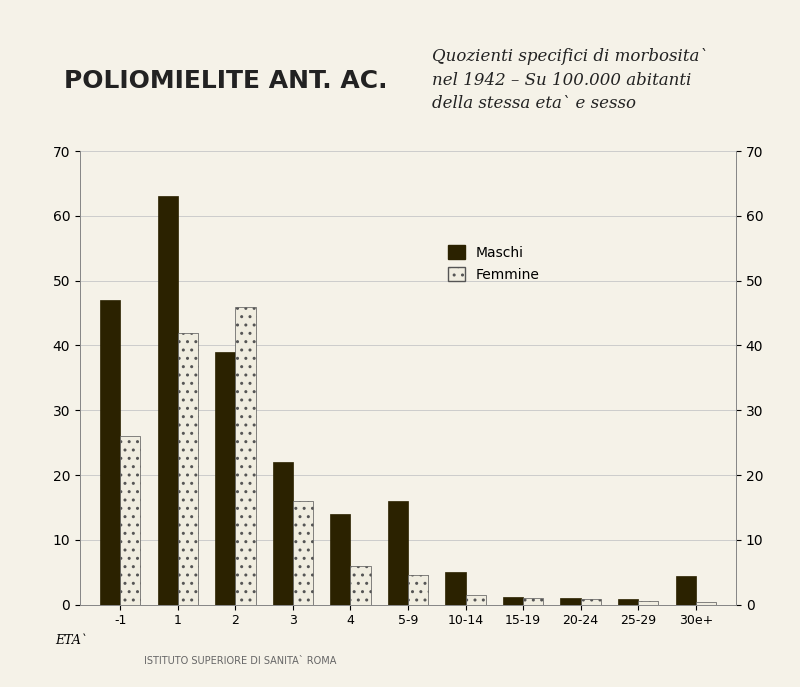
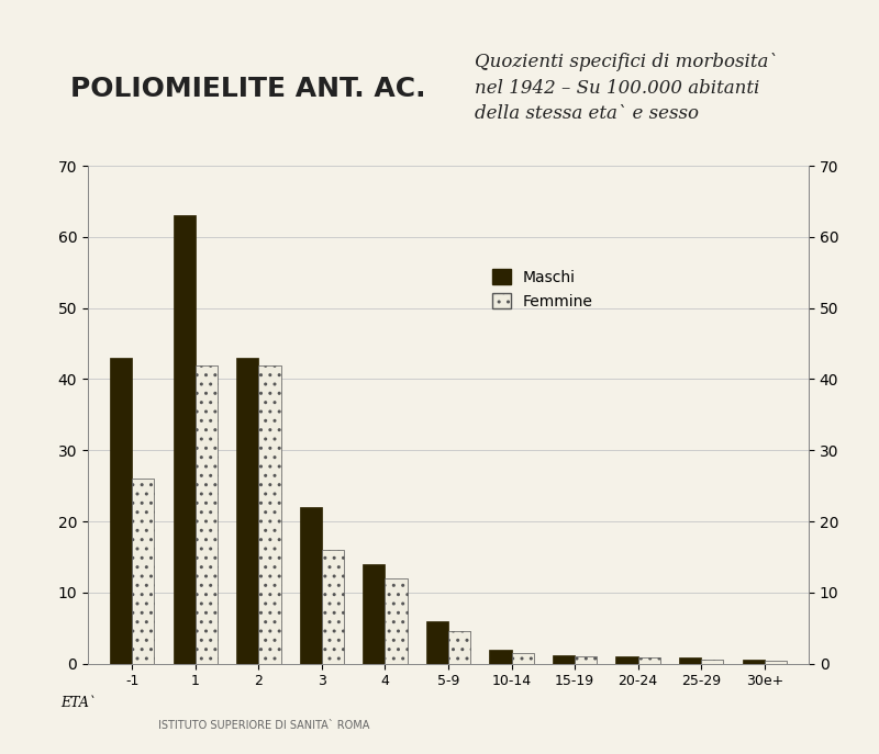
Maschi/-1: 47.0 -> 43.0
Maschi/2: 39.0 -> 43.0
Femmine/2: 46.0 -> 42.0
Femmine/4: 6.0 -> 12.0
Maschi/5-9: 16.0 -> 6.0
Maschi/10-14: 5.0 -> 2.0
Maschi/30e+: 4.4 -> 0.5
